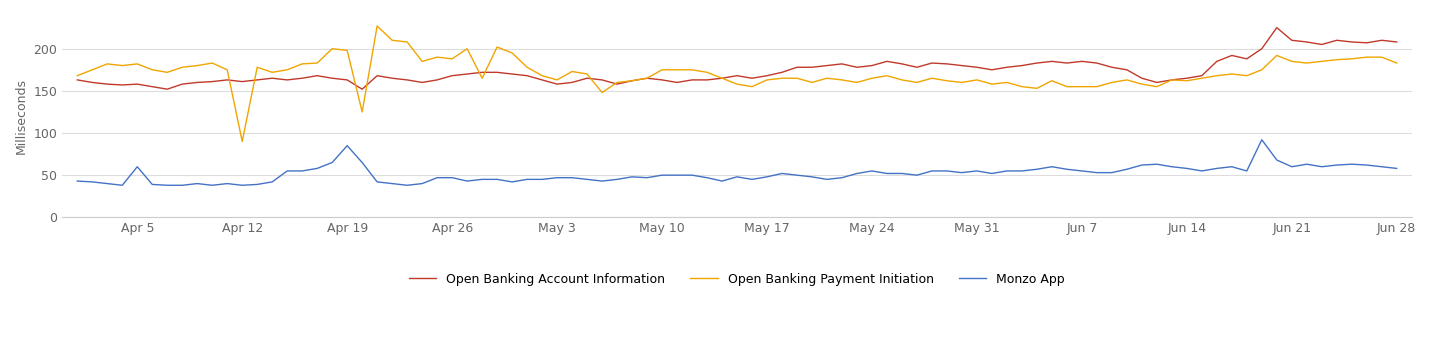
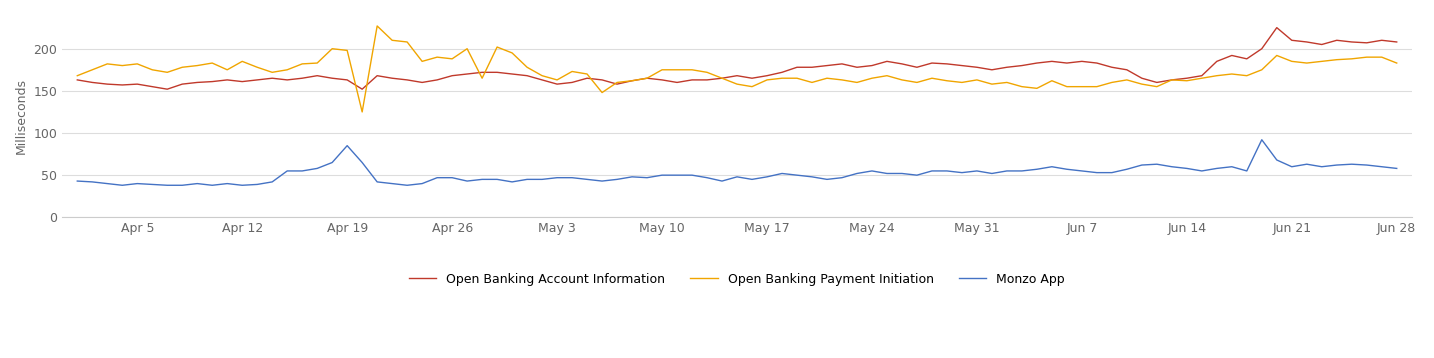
Monzo App/Apr 5: 60 -> 40
Open Banking Payment Initiation/Apr 12: 90 -> 185
